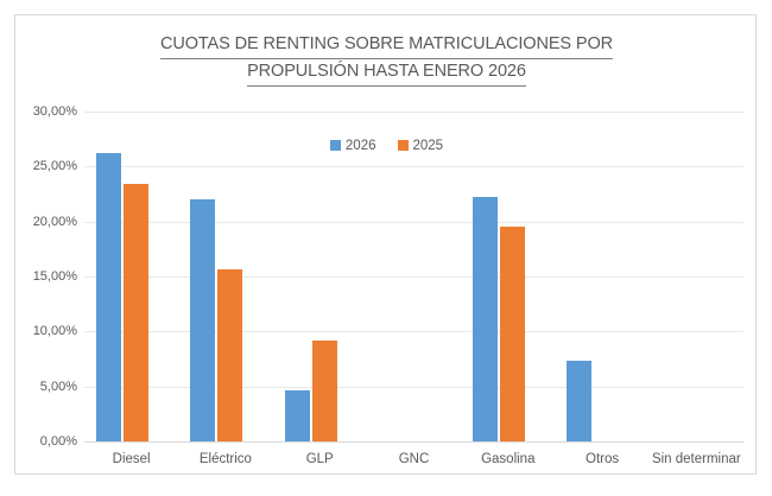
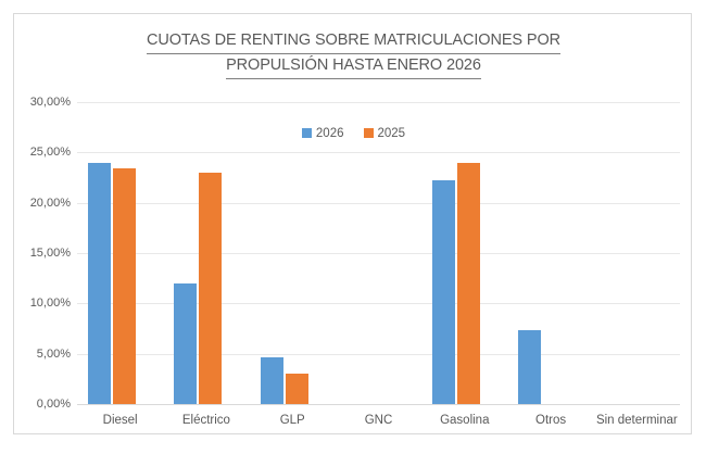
2026/Diesel: 26% -> 24%
2026/Eléctrico: 22% -> 12%
2025/Eléctrico: 16% -> 23%
2025/GLP: 9% -> 3%
2025/Gasolina: 20% -> 24%
